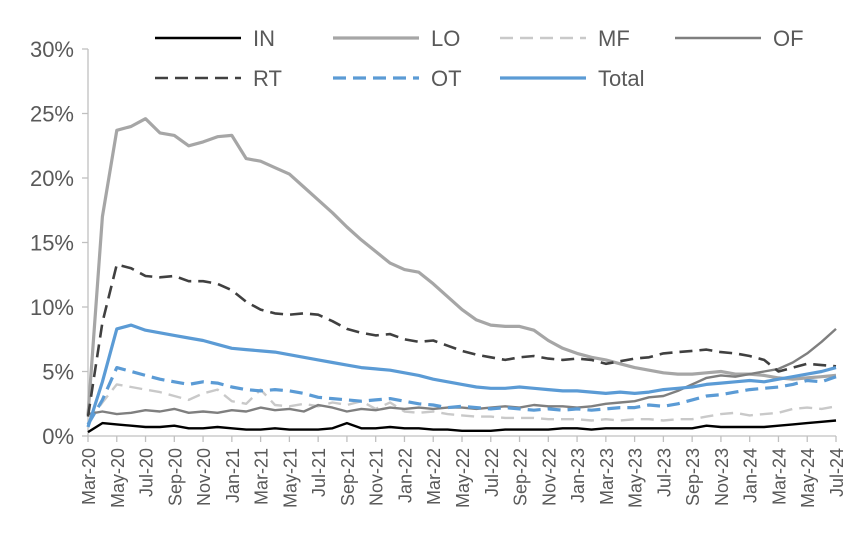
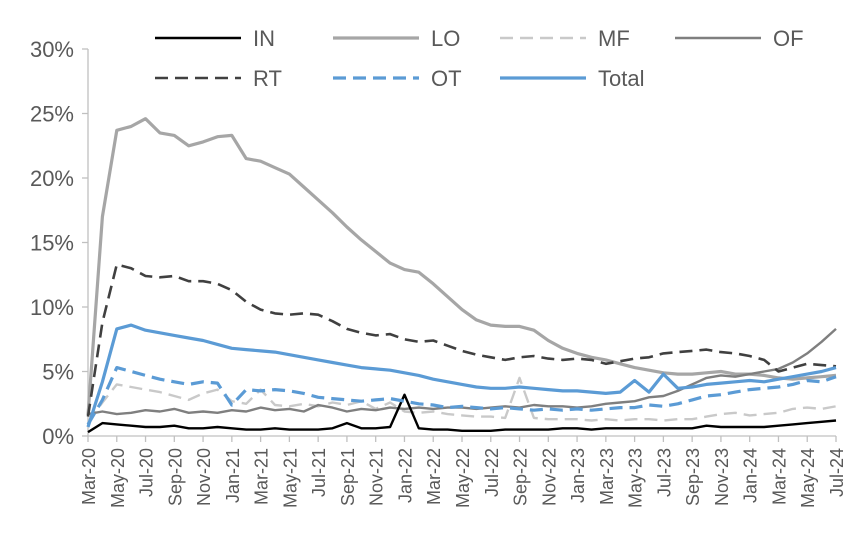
OT/Jan-21: 3.8% -> 2.4%
IN/Jan-22: 0.6% -> 3.2%
MF/Sep-22: 1.4% -> 4.5%
Total/May-23: 3.3% -> 4.3%
Total/Jul-23: 3.6% -> 4.8%
